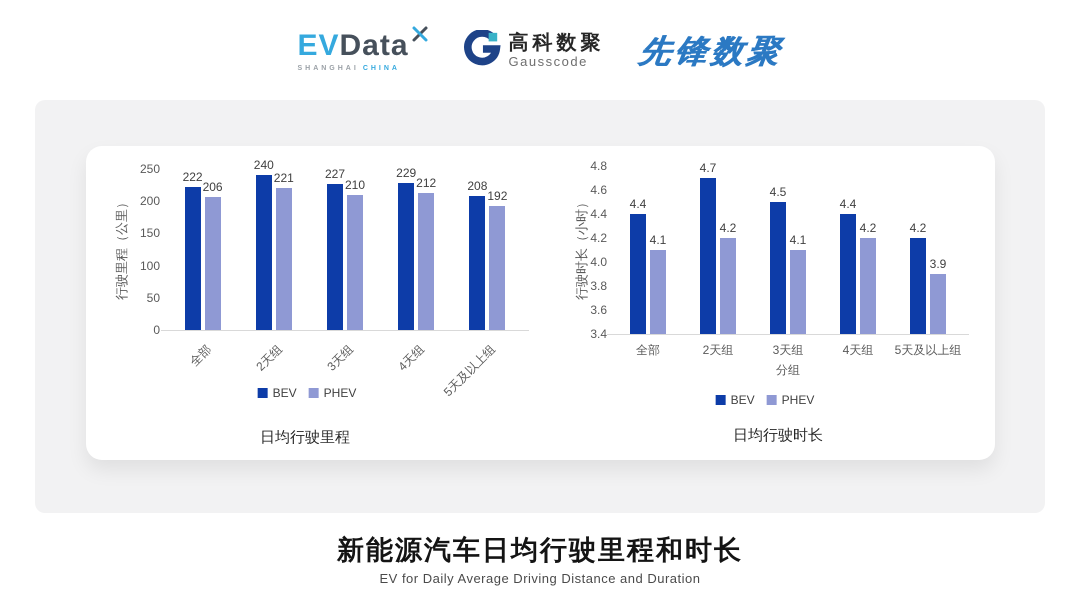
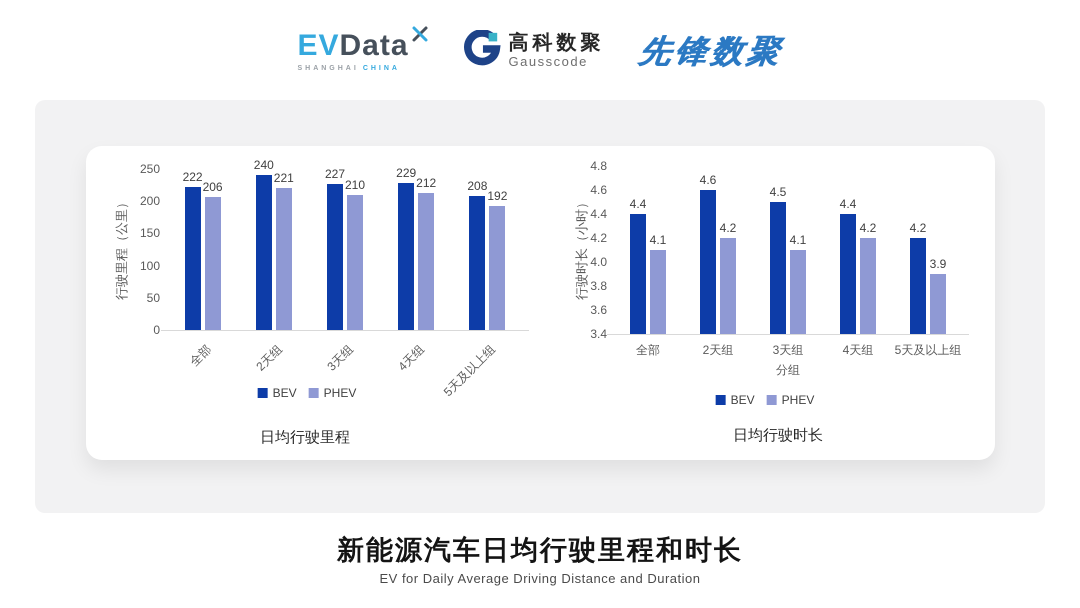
日均行驶时长/BEV/2天组: 4.7 -> 4.6
